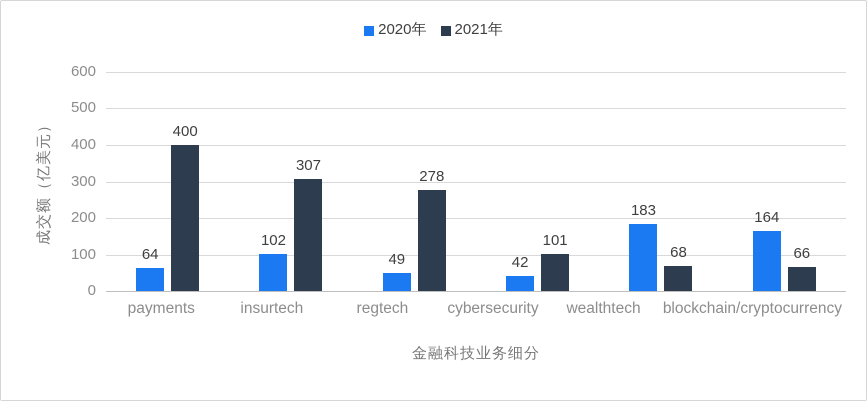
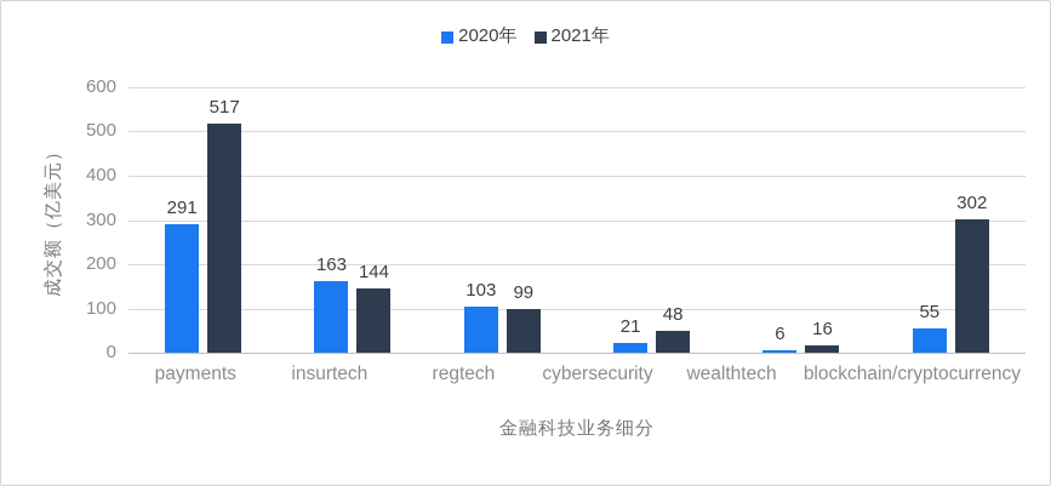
2020年/payments: 64 -> 291
2021年/payments: 400 -> 517
2020年/insurtech: 102 -> 163
2021年/insurtech: 307 -> 144
2020年/regtech: 49 -> 103
2021年/regtech: 278 -> 99
2020年/cybersecurity: 42 -> 21
2021年/cybersecurity: 101 -> 48
2020年/wealthtech: 183 -> 6
2021年/wealthtech: 68 -> 16
2020年/blockchain/cryptocurrency: 164 -> 55
2021年/blockchain/cryptocurrency: 66 -> 302
